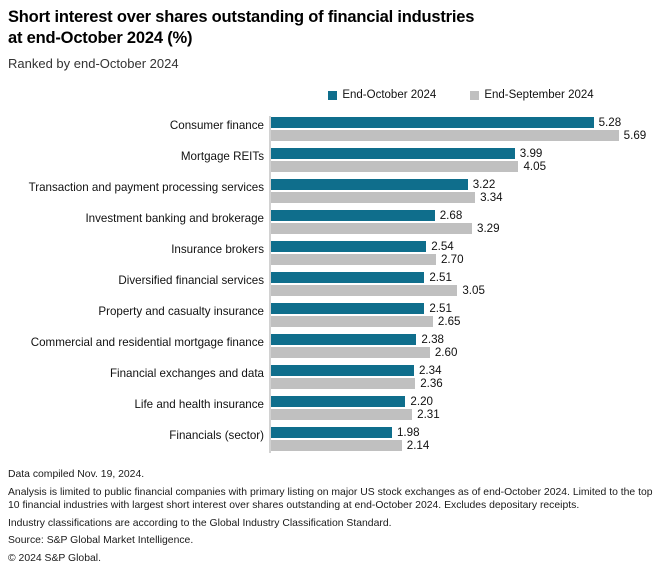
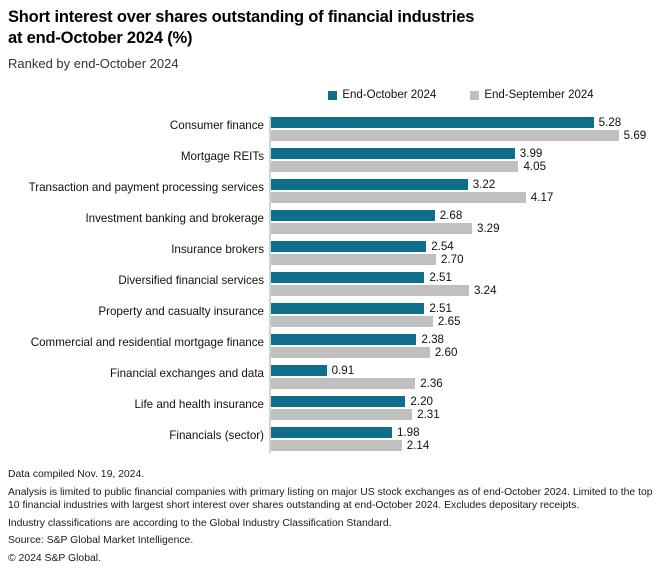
End-September 2024/Transaction and payment processing services: 3.34 -> 4.17
End-September 2024/Diversified financial services: 3.05 -> 3.24
End-October 2024/Financial exchanges and data: 2.34 -> 0.91
